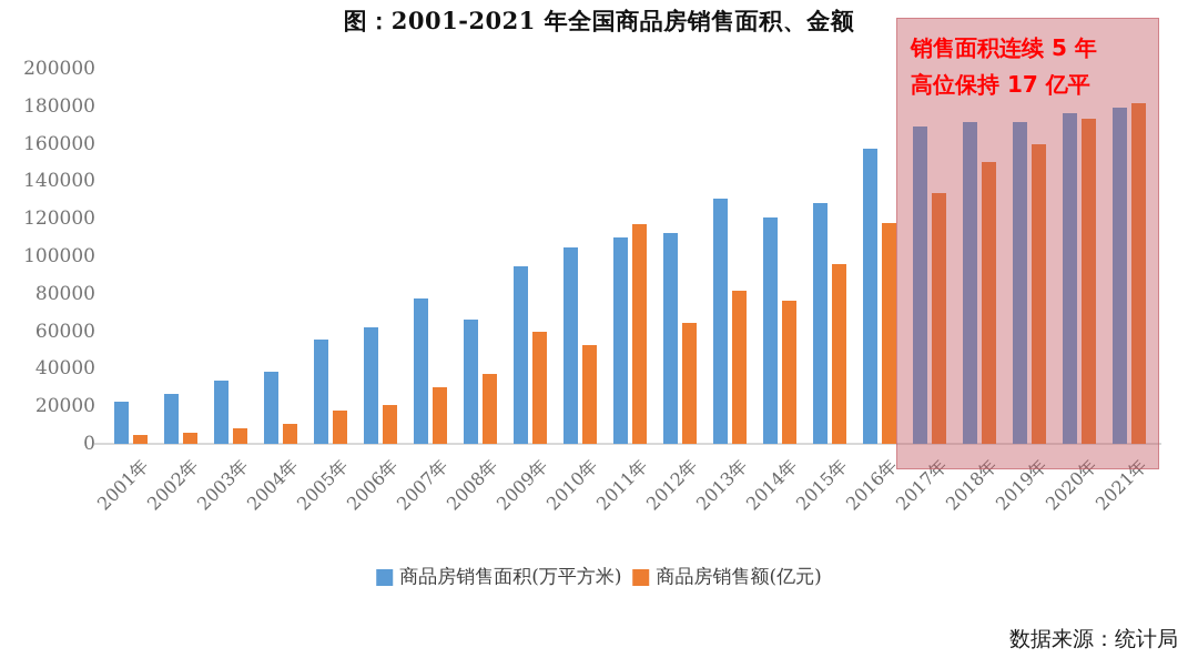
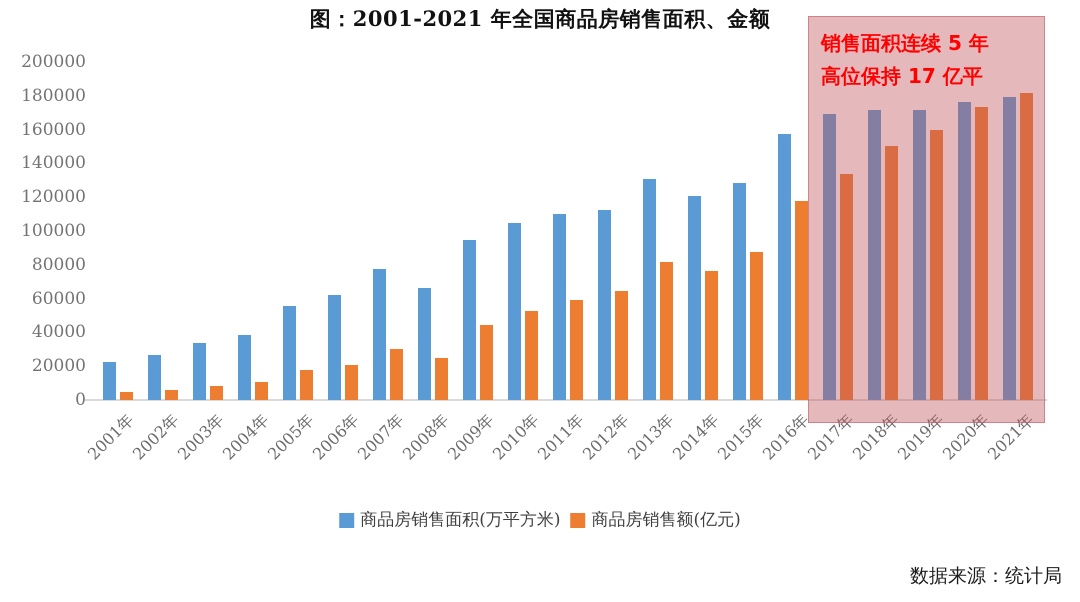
商品房销售额(亿元)/2008年: 37000 -> 25000
商品房销售额(亿元)/2009年: 60000 -> 44000
商品房销售额(亿元)/2011年: 117000 -> 59000
商品房销售额(亿元)/2015年: 96000 -> 87000
